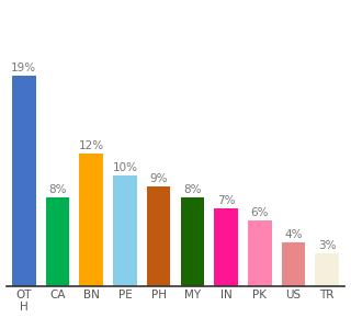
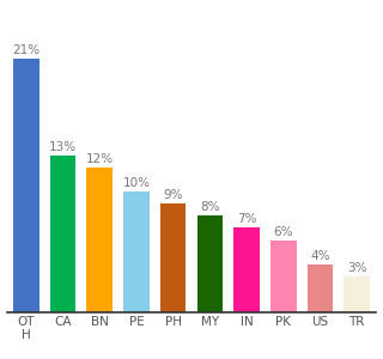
OT H: 19% -> 21%
CA: 8% -> 13%
